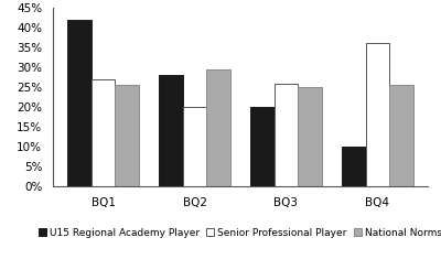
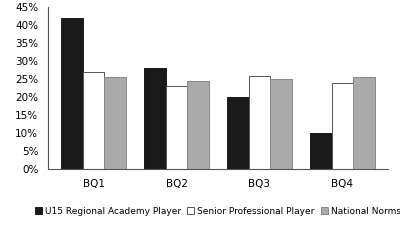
Senior Professional Player/BQ2: 20% -> 23%
National Norms/BQ2: 29.5% -> 24.5%
Senior Professional Player/BQ4: 36% -> 24%
